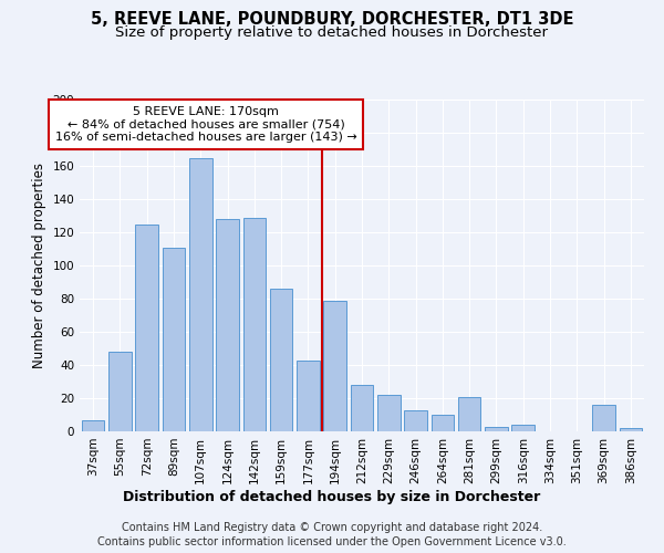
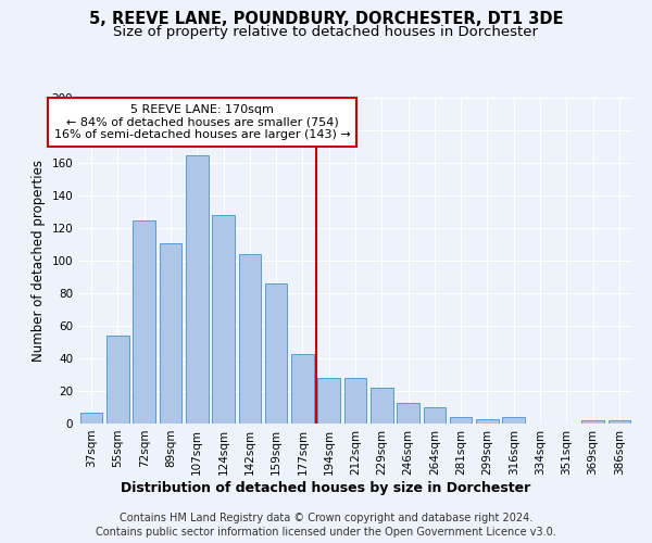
55sqm: 48 -> 54
142sqm: 129 -> 104
194sqm: 79 -> 28
281sqm: 21 -> 4
369sqm: 16 -> 2
